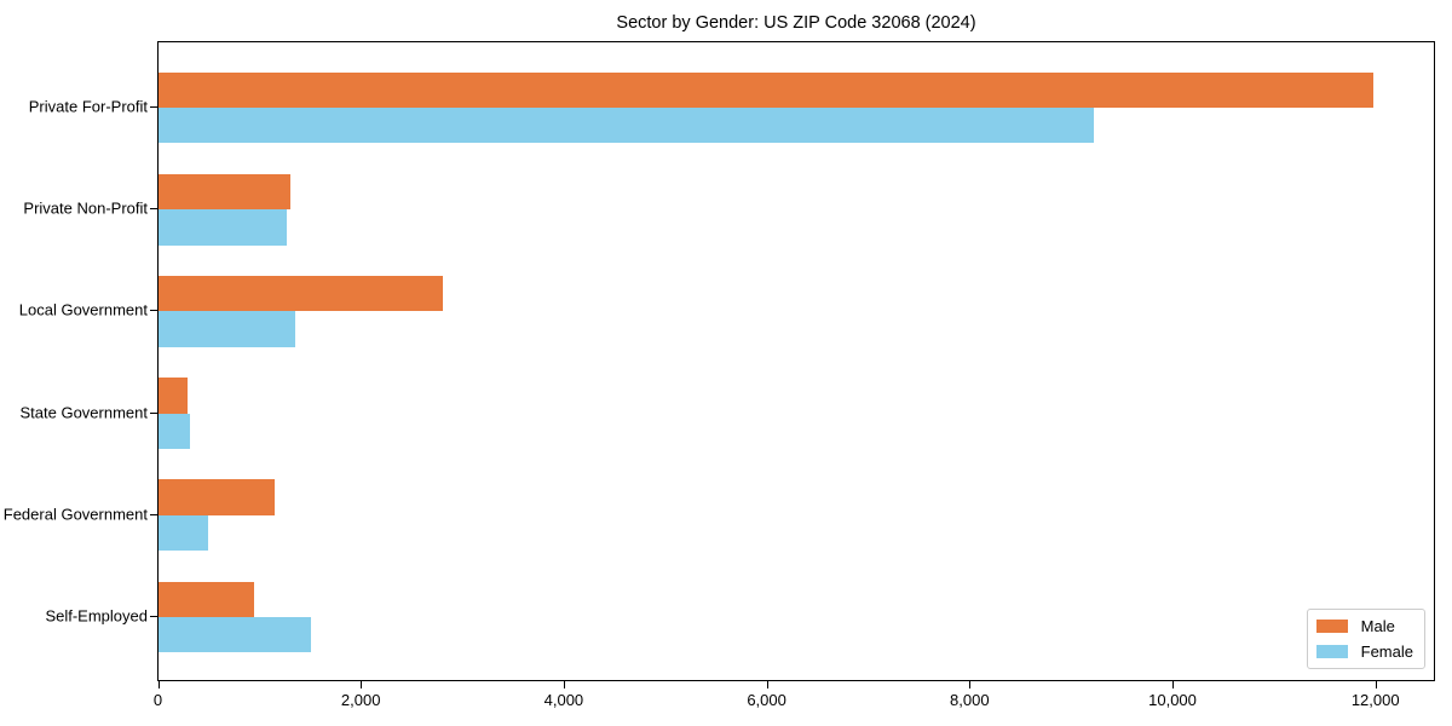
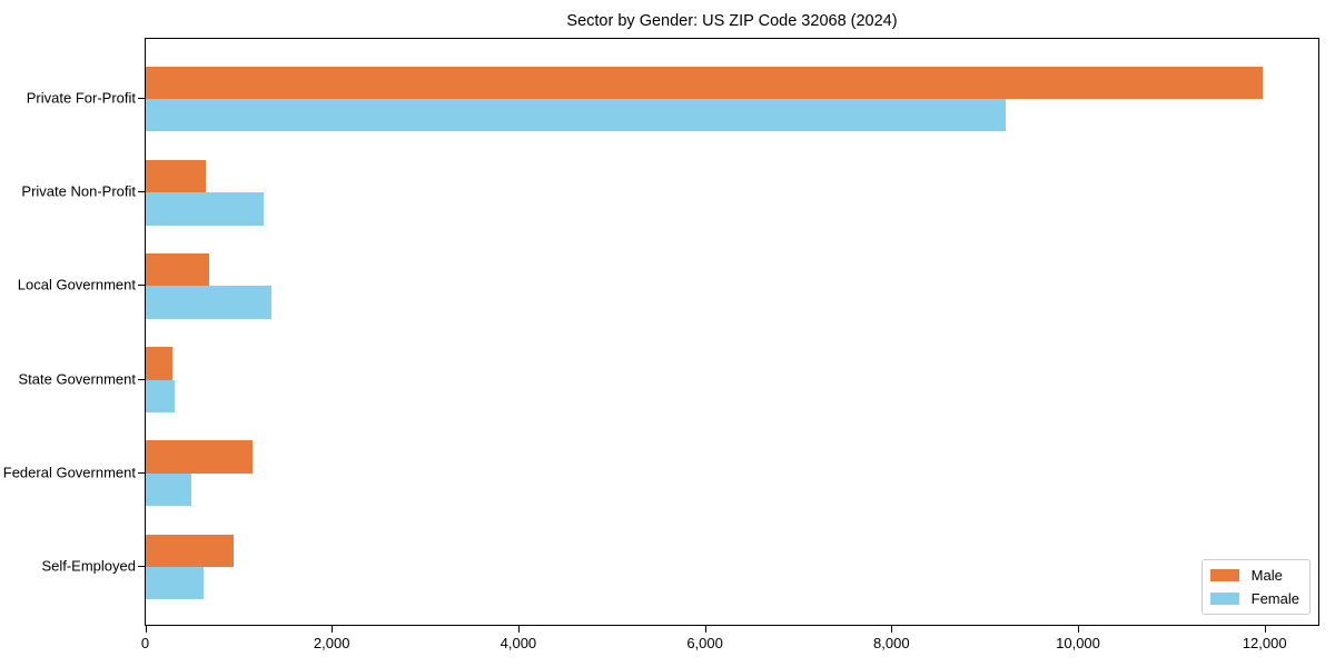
Male/Private Non-Profit: 1300 -> 600
Male/Local Government: 2800 -> 700
Female/Self-Employed: 1500 -> 600
